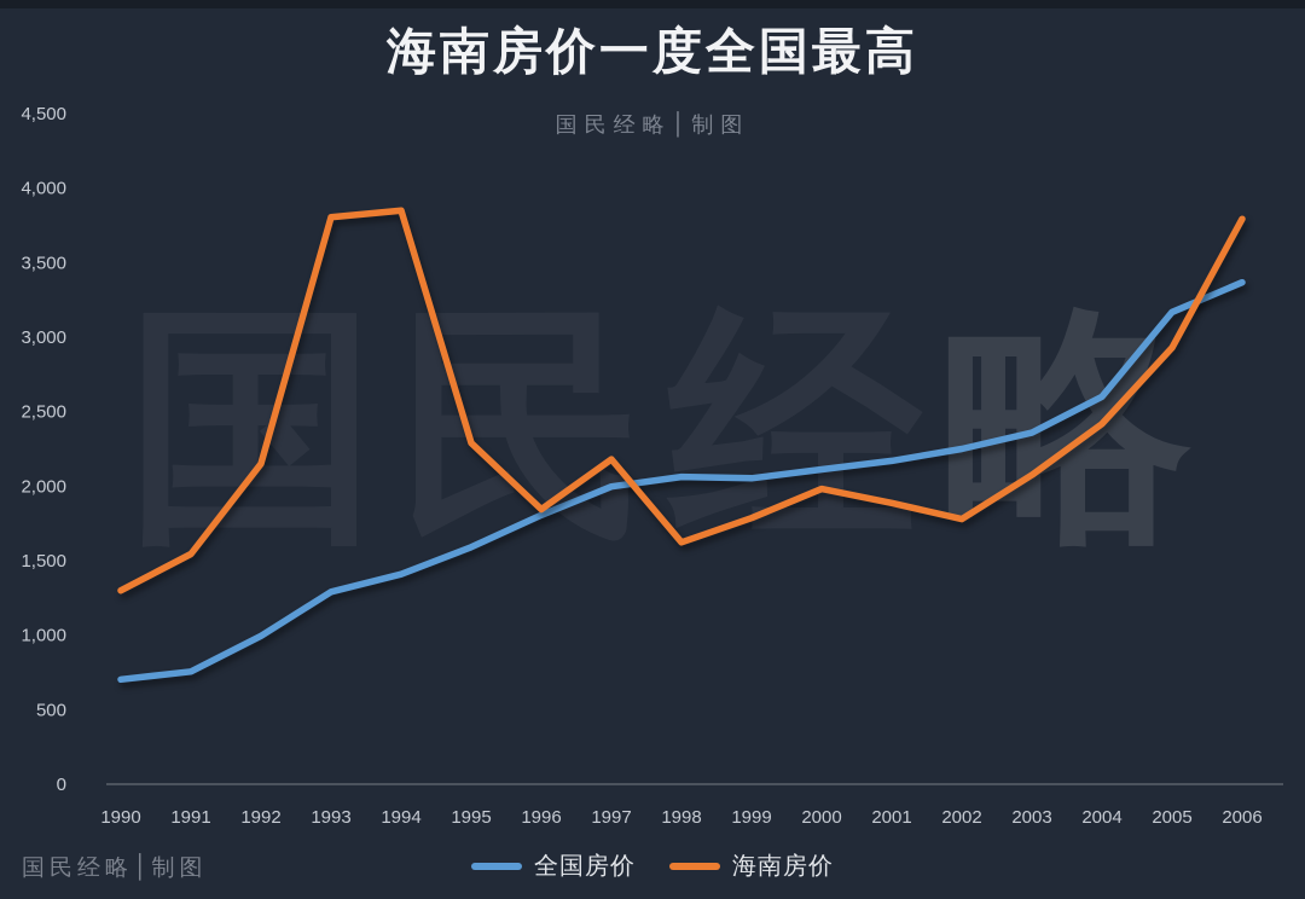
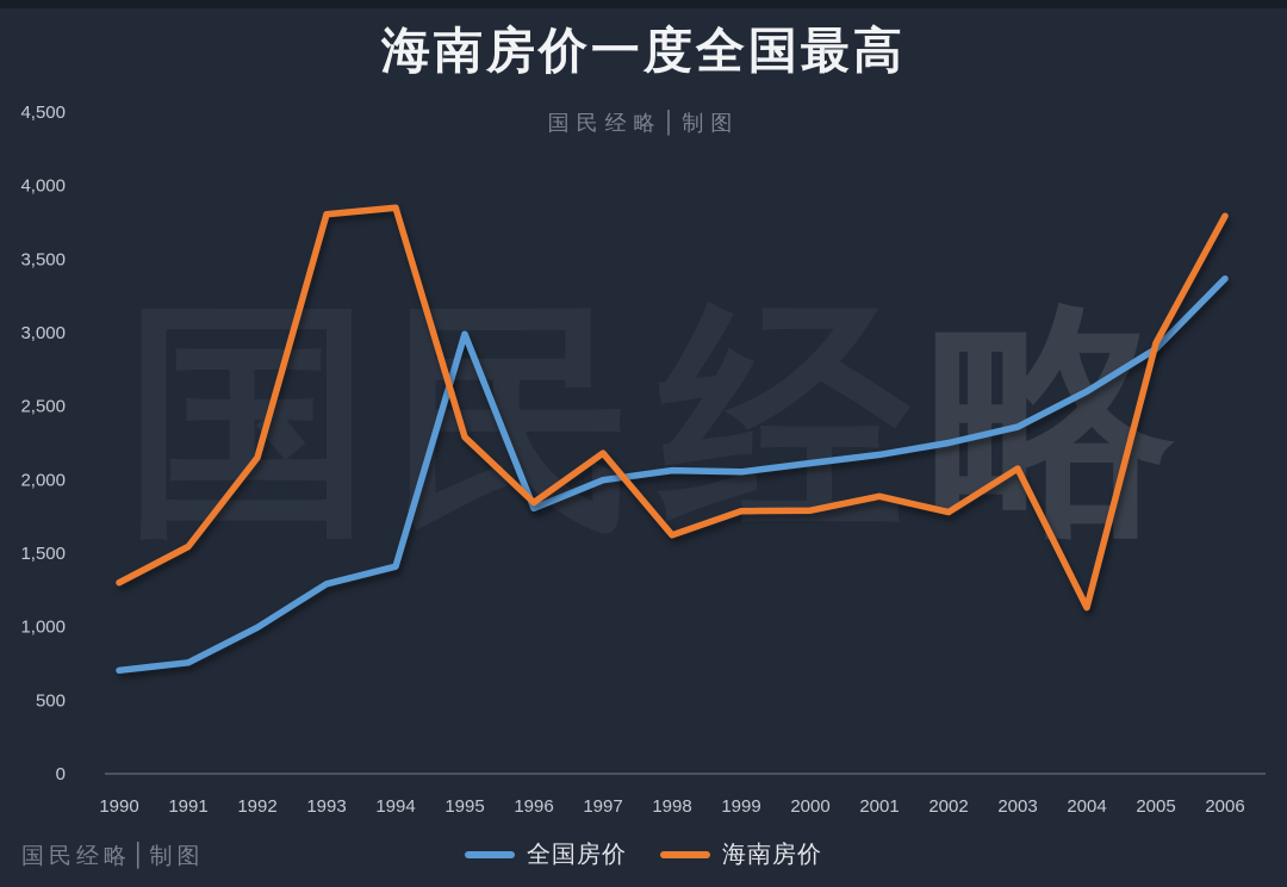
全国房价/1995: 1590 -> 2990
海南房价/2000: 1980 -> 1790
海南房价/2004: 2420 -> 1130
全国房价/2005: 3170 -> 2890
